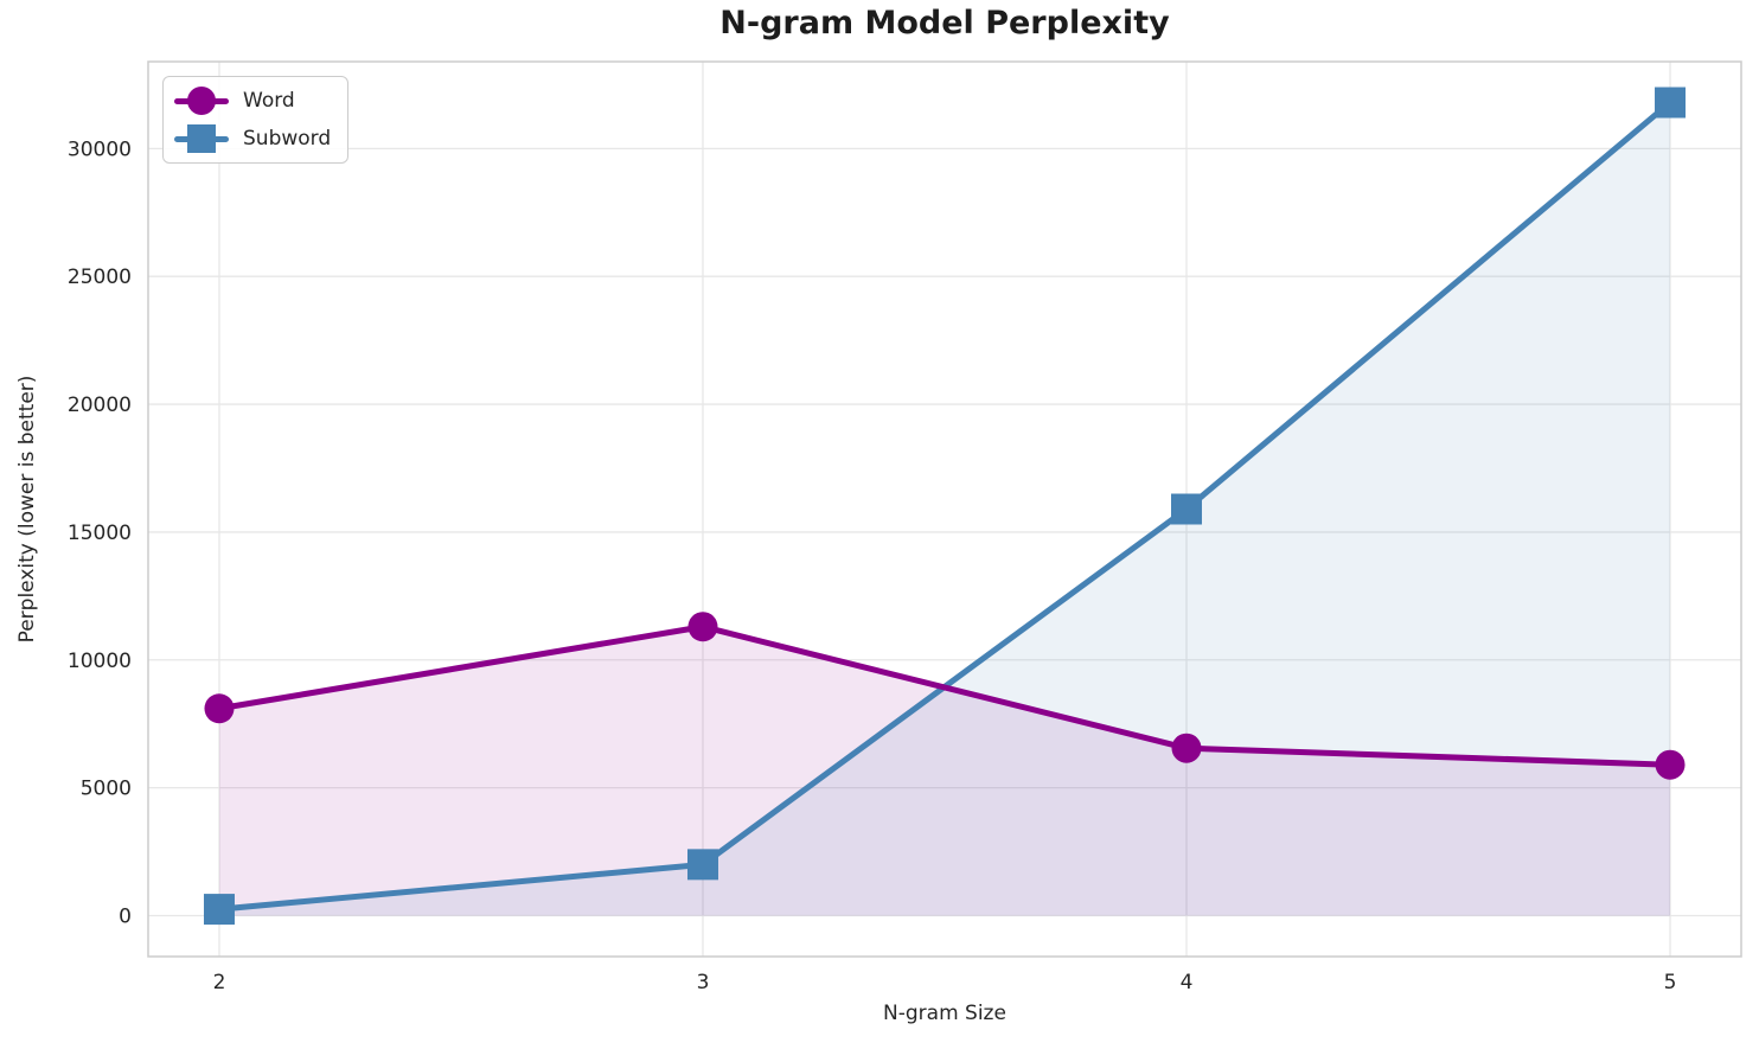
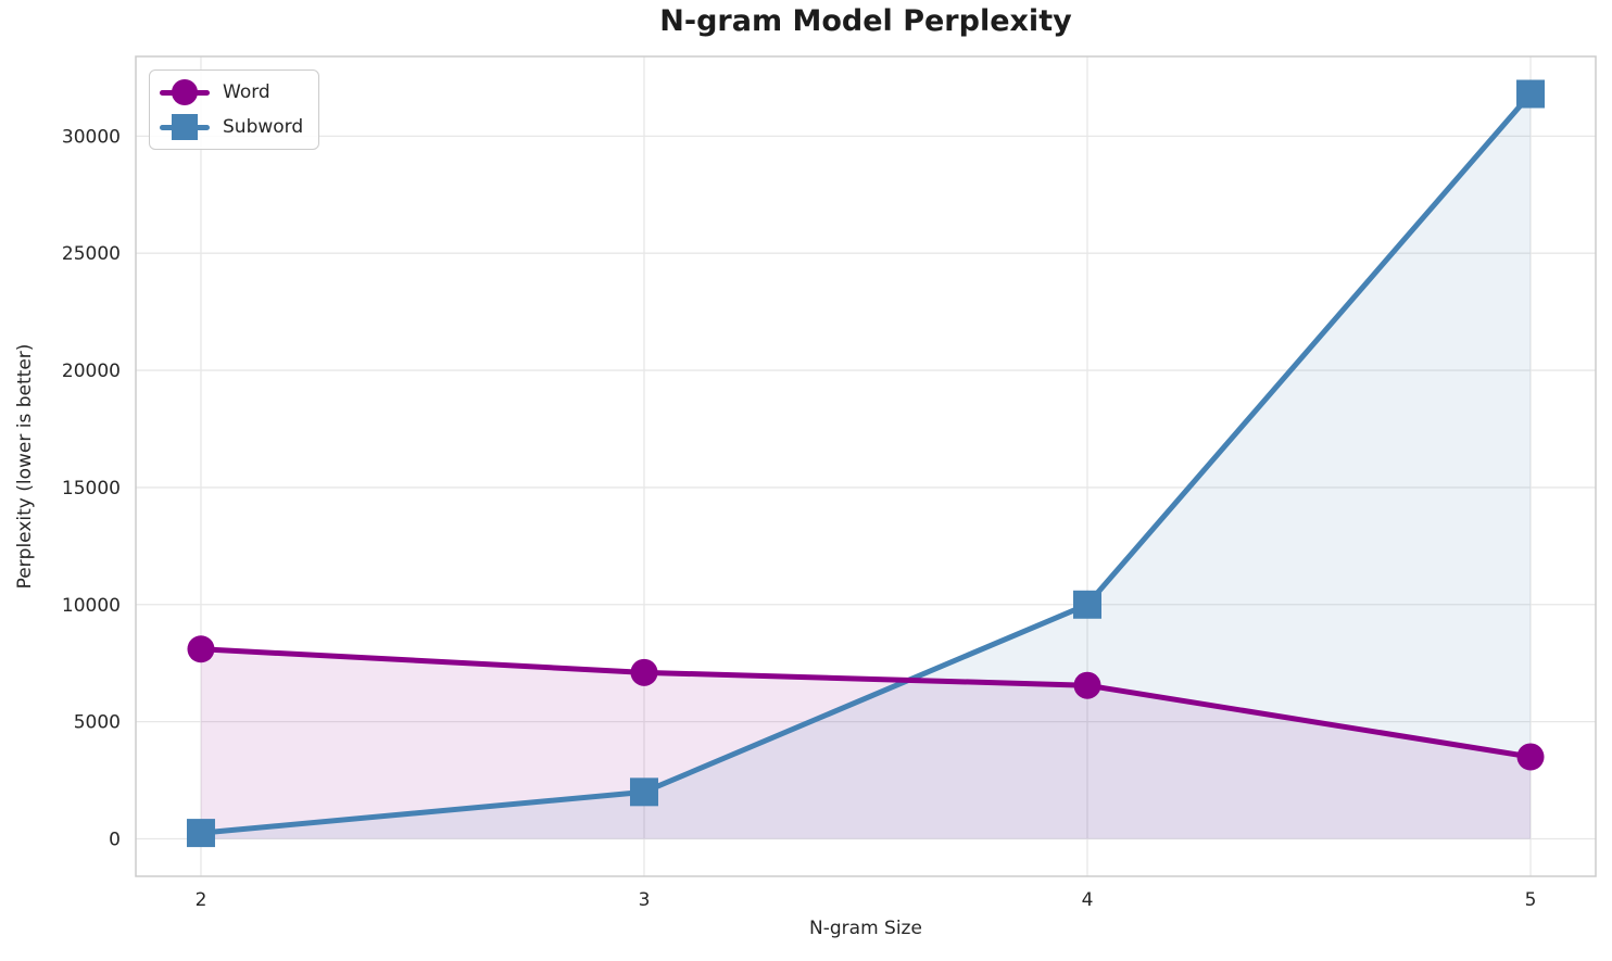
Word/3: 11300 -> 7100
Subword/4: 15900 -> 10000
Word/5: 5900 -> 3500
